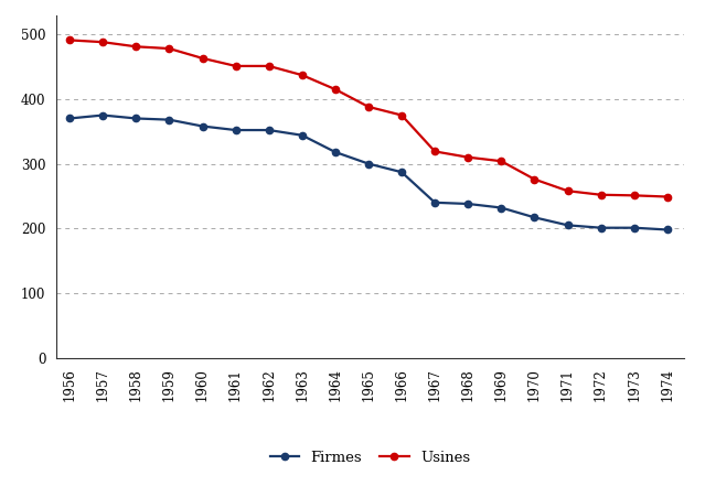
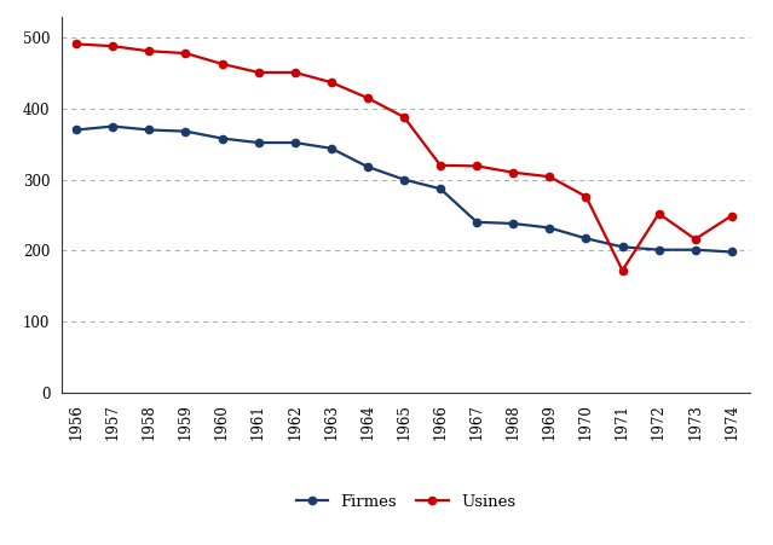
Usines/1966: 375 -> 320
Usines/1971: 258 -> 172
Usines/1973: 251 -> 216
